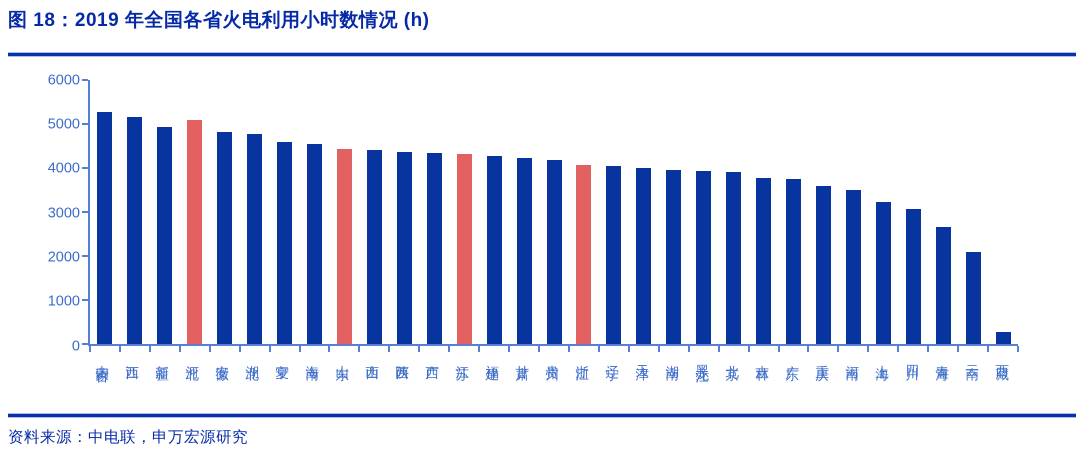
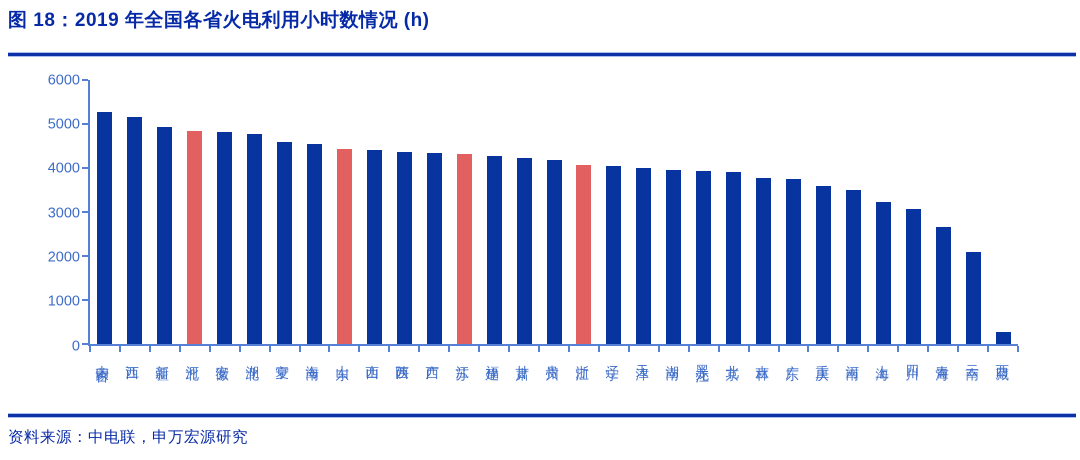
河北: 5100 -> 4800
